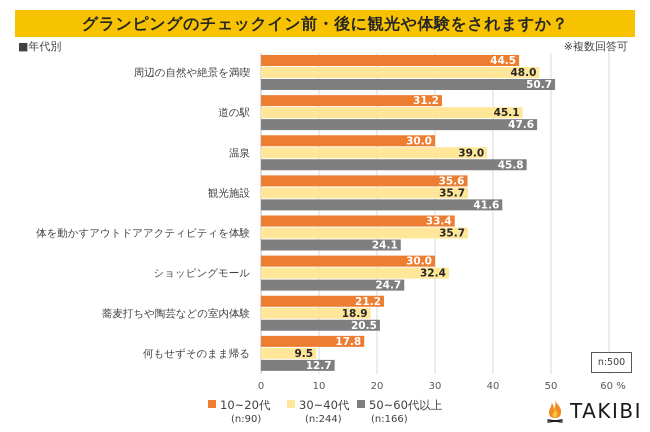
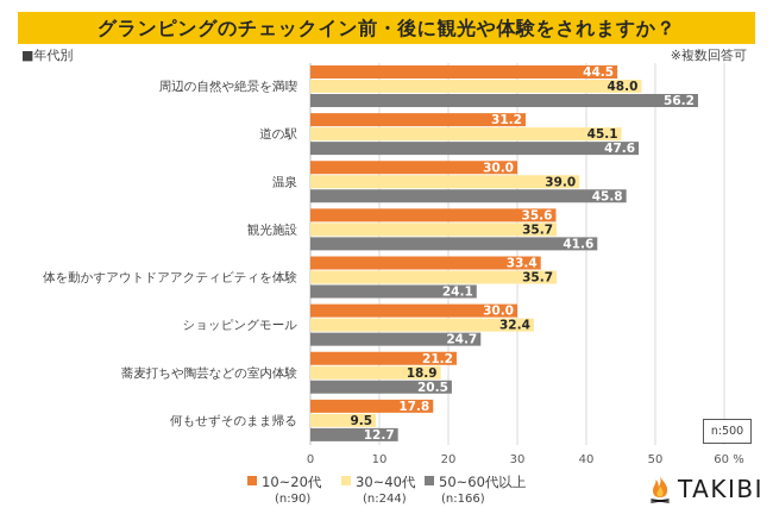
50~60代以上/周辺の自然や絶景を満喫: 50.7 -> 56.2
